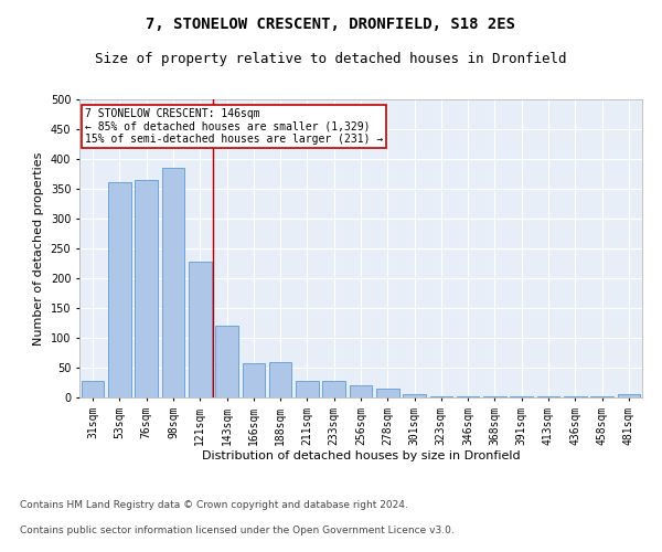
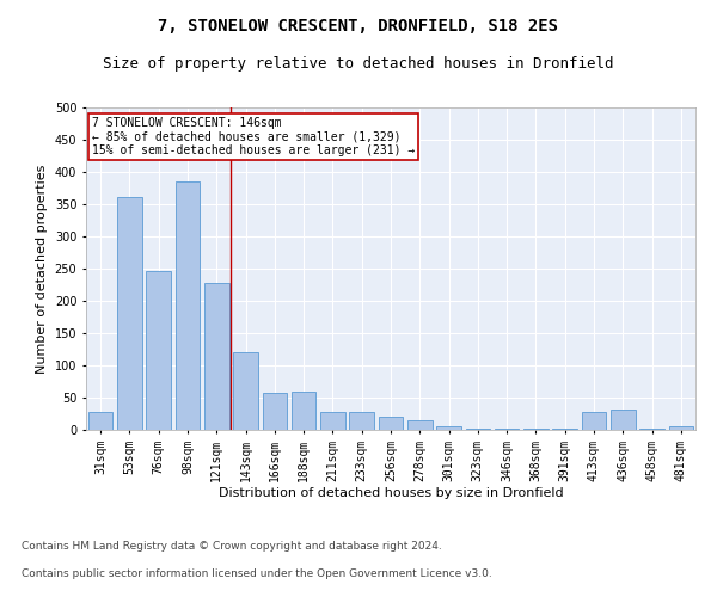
76sqm: 365 -> 246
413sqm: 1 -> 28
436sqm: 1 -> 32
